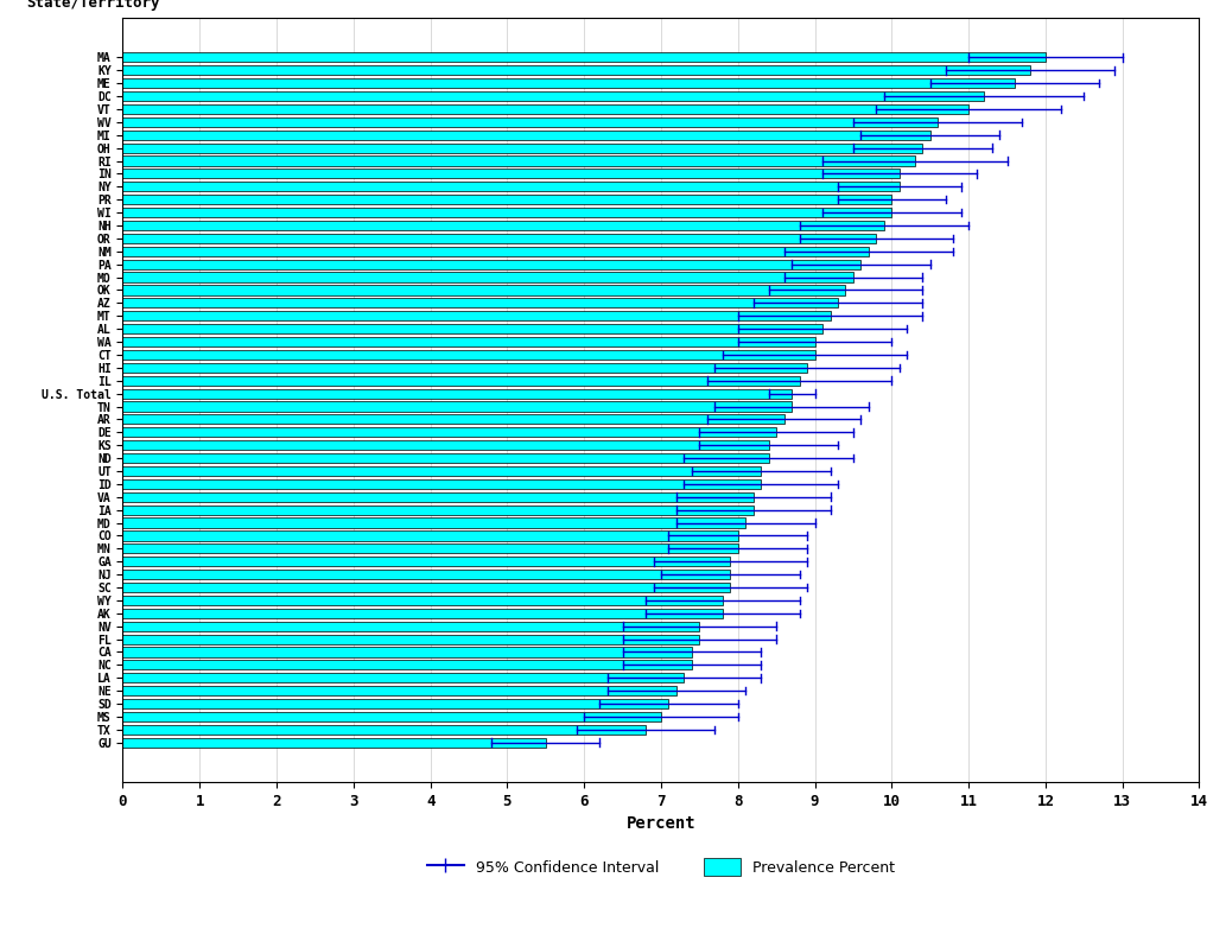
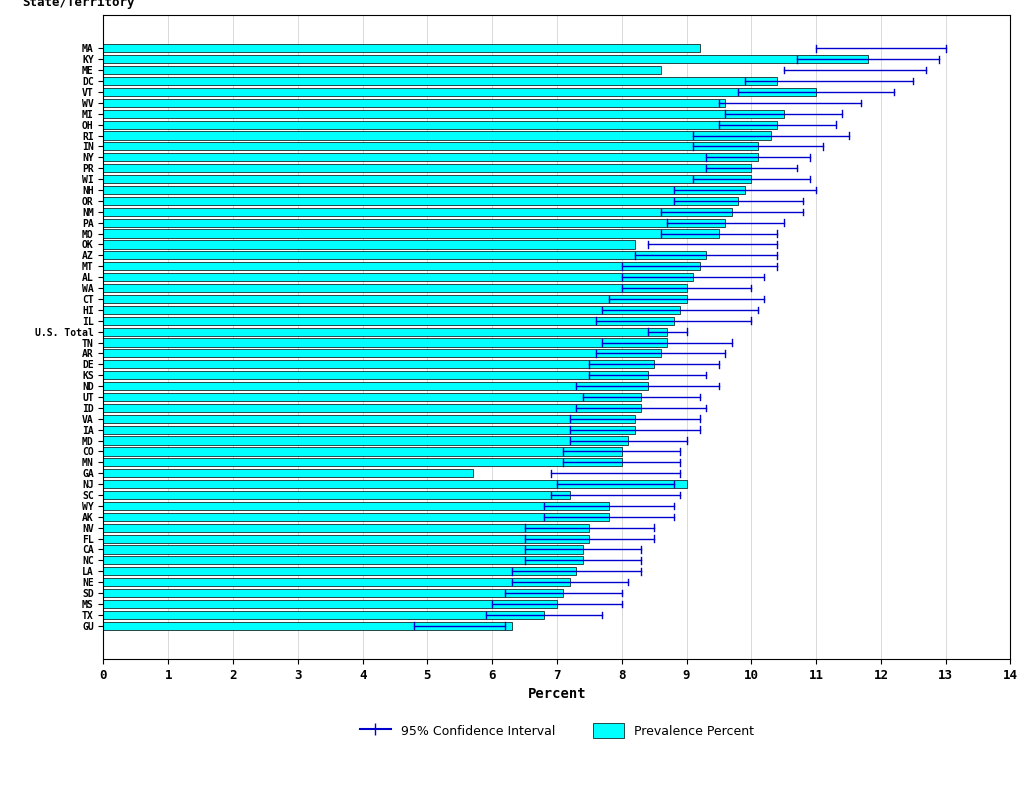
MA: 12.0 -> 9.2
ME: 11.6 -> 8.6
DC: 11.2 -> 10.4
WV: 10.6 -> 9.6
OK: 9.4 -> 8.2
GA: 7.9 -> 5.7
NJ: 7.9 -> 9.0
SC: 7.9 -> 7.2
GU: 5.5 -> 6.3
